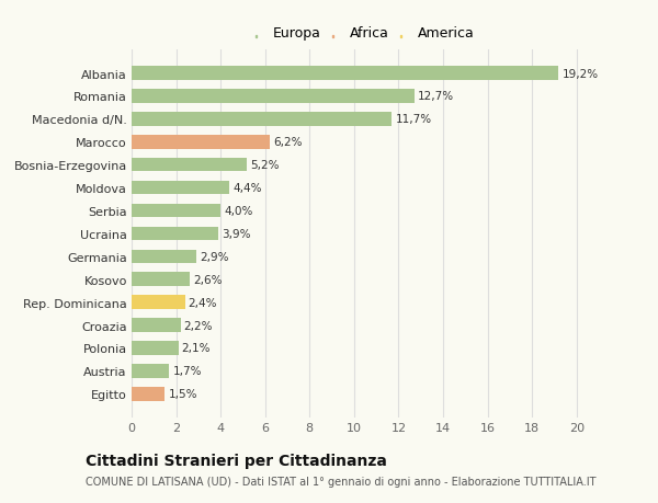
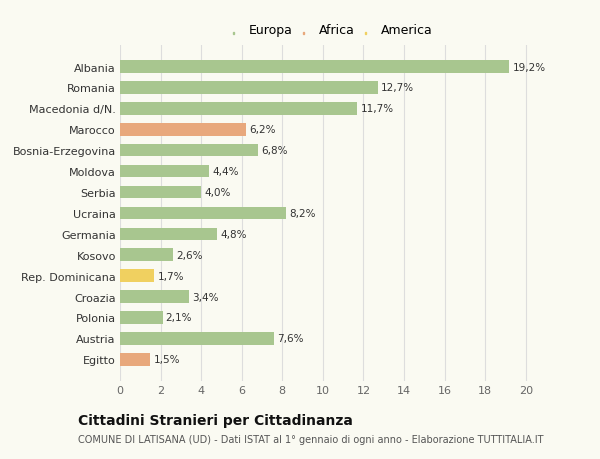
Bosnia-Erzegovina: 5,2% -> 6,8%
Ucraina: 3,9% -> 8,2%
Germania: 2,9% -> 4,8%
Rep. Dominicana: 2,4% -> 1,7%
Croazia: 2,2% -> 3,4%
Austria: 1,7% -> 7,6%
